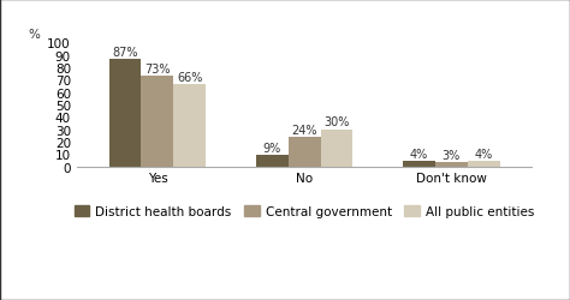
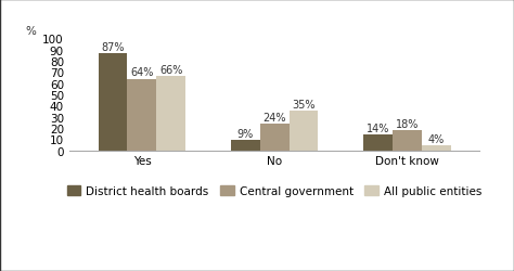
Central government/Yes: 73% -> 64%
All public entities/No: 30% -> 35%
District health boards/Don't know: 4% -> 14%
Central government/Don't know: 3% -> 18%
